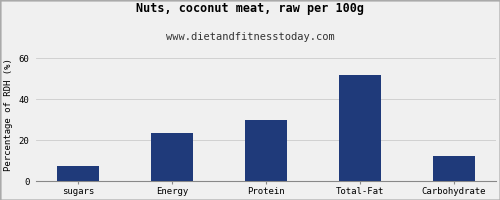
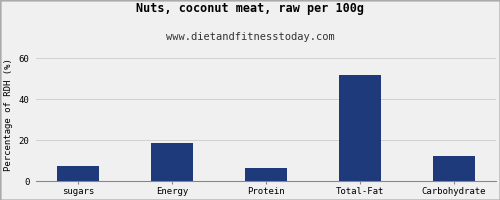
Energy: 23.5 -> 18.5
Protein: 30.0 -> 6.5
